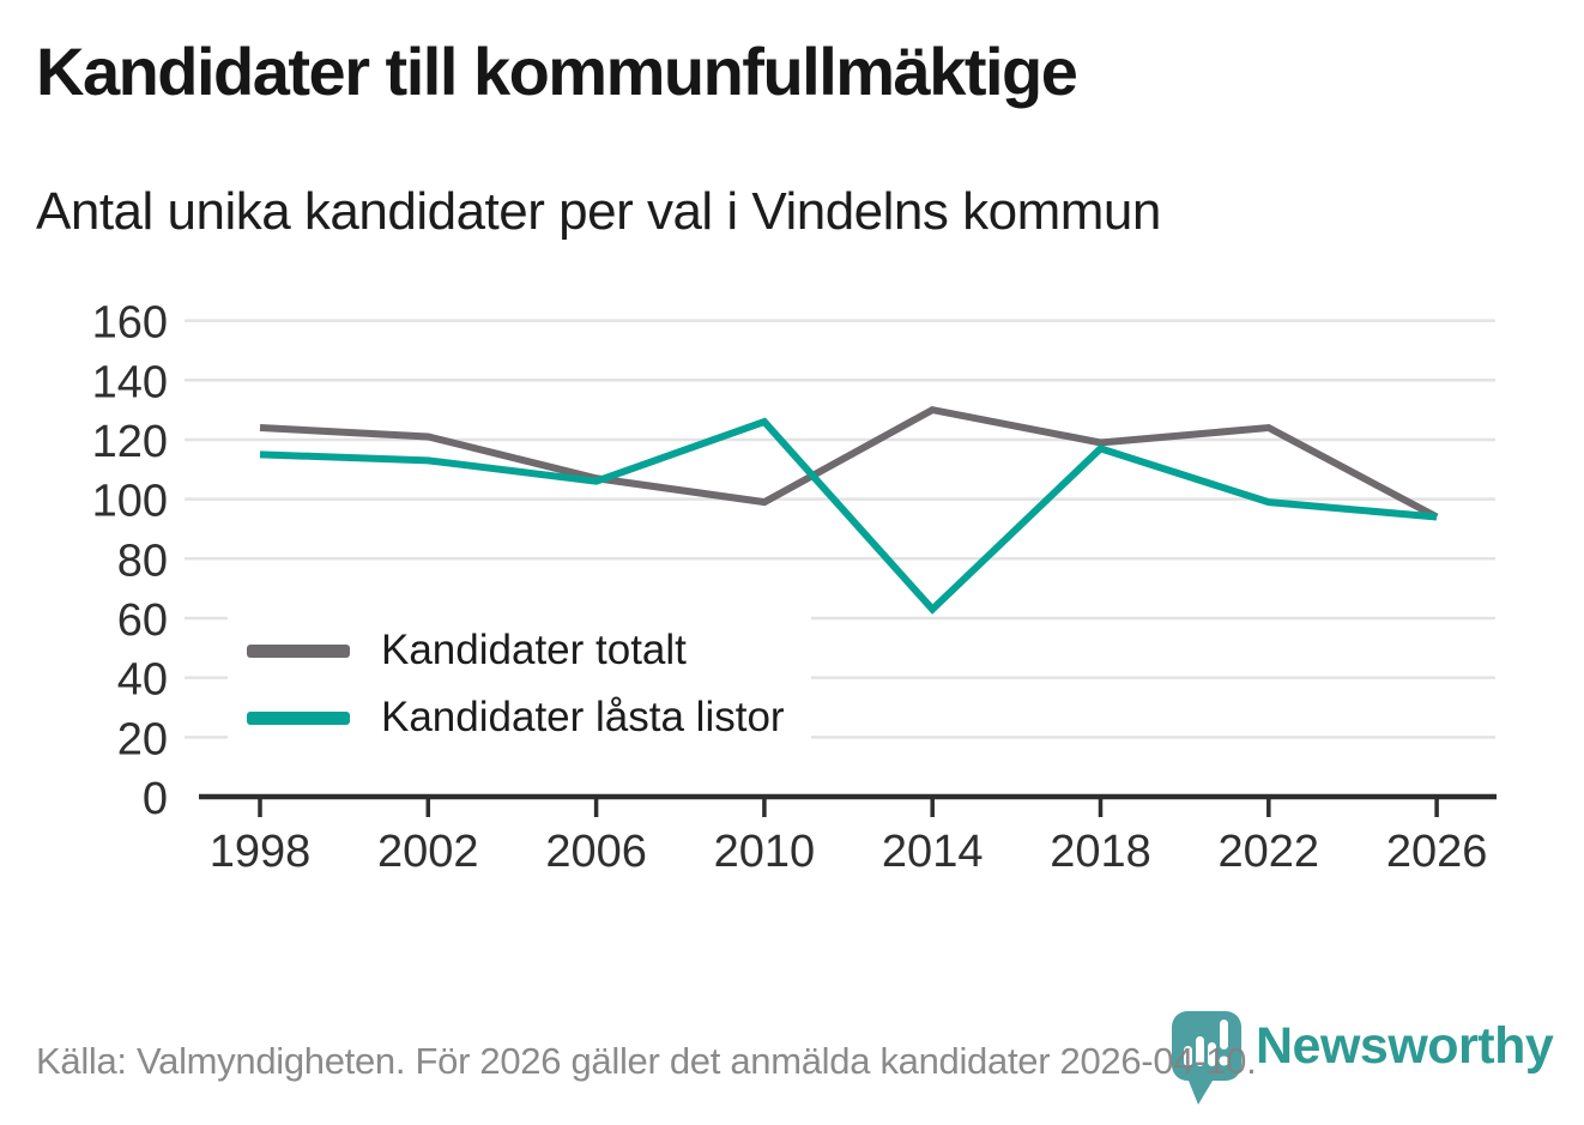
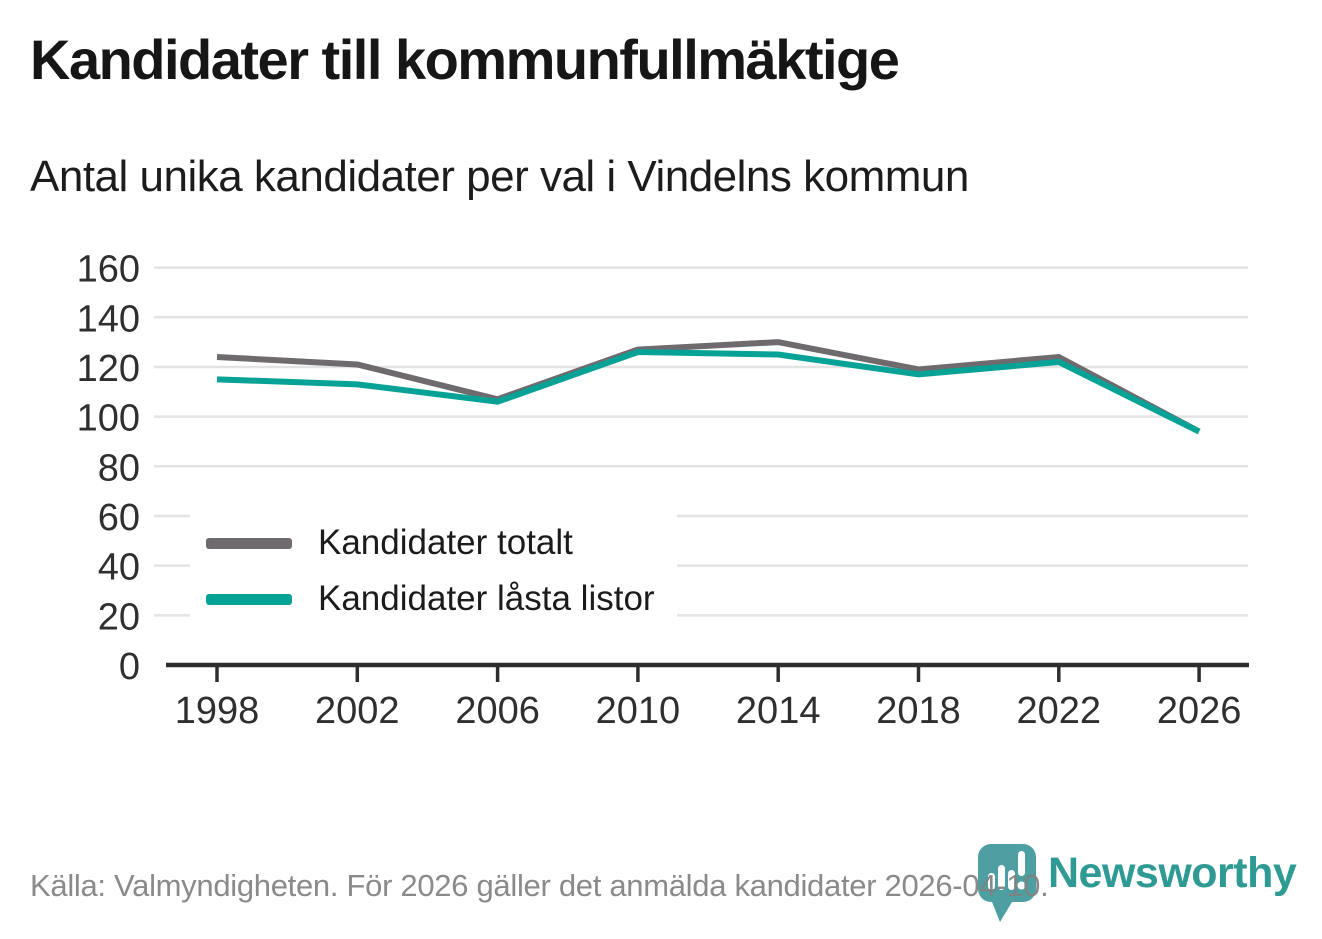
Kandidater totalt/2010: 99 -> 127
Kandidater låsta listor/2014: 63 -> 125
Kandidater låsta listor/2022: 99 -> 122
